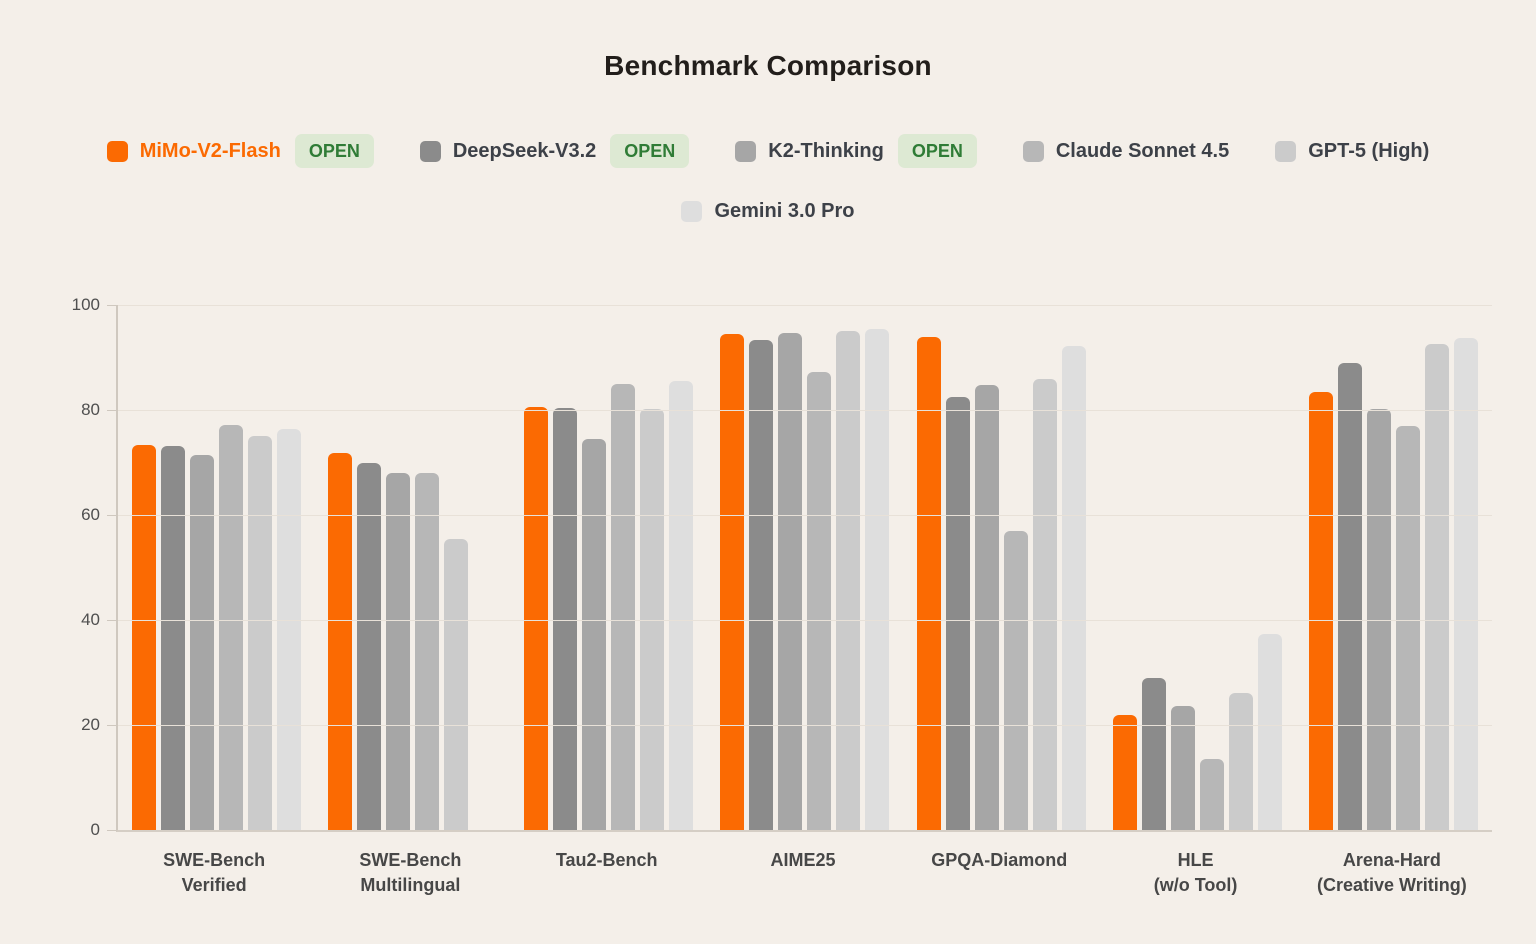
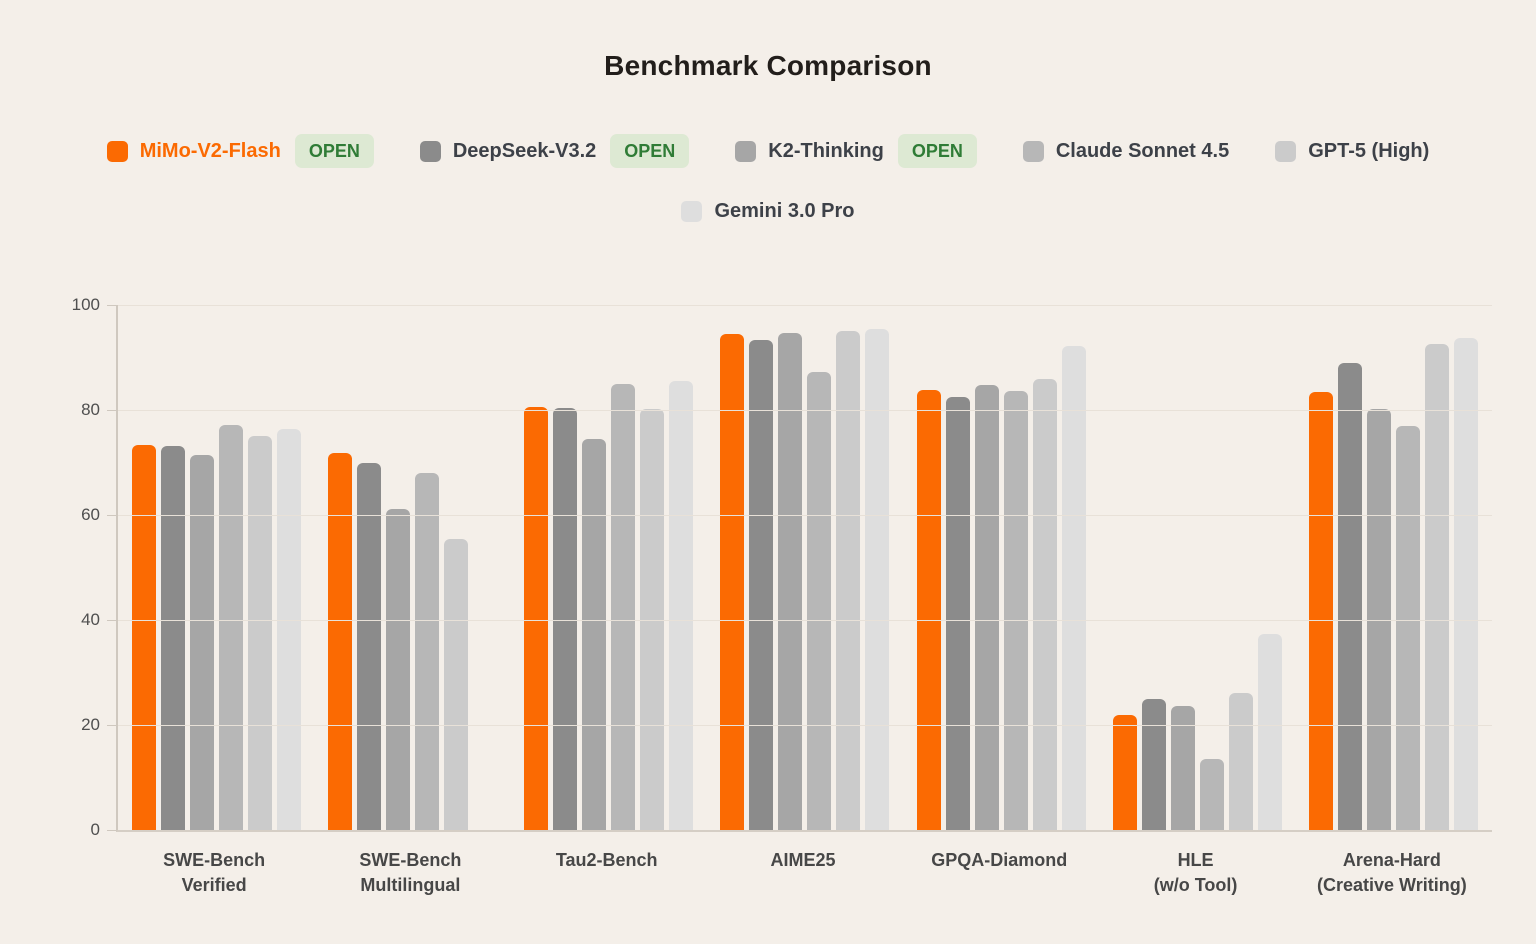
K2-Thinking/SWE-Bench Multilingual: 68 -> 61
MiMo-V2-Flash/GPQA-Diamond: 94 -> 84
Claude Sonnet 4.5/GPQA-Diamond: 57 -> 84
DeepSeek-V3.2/HLE (w/o Tool): 29 -> 25
